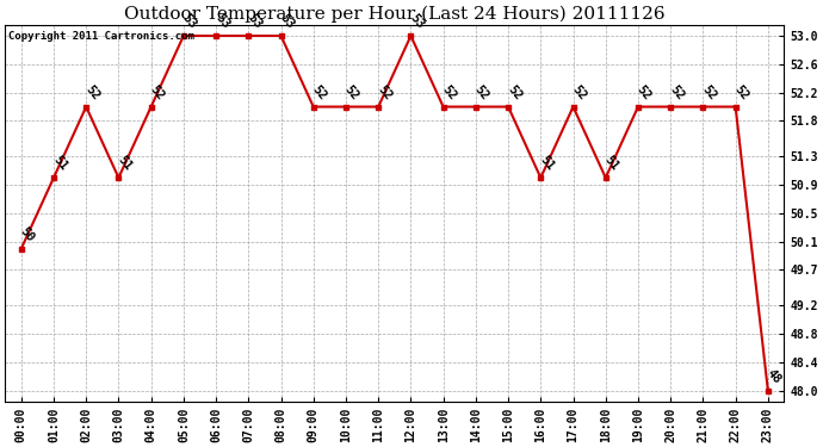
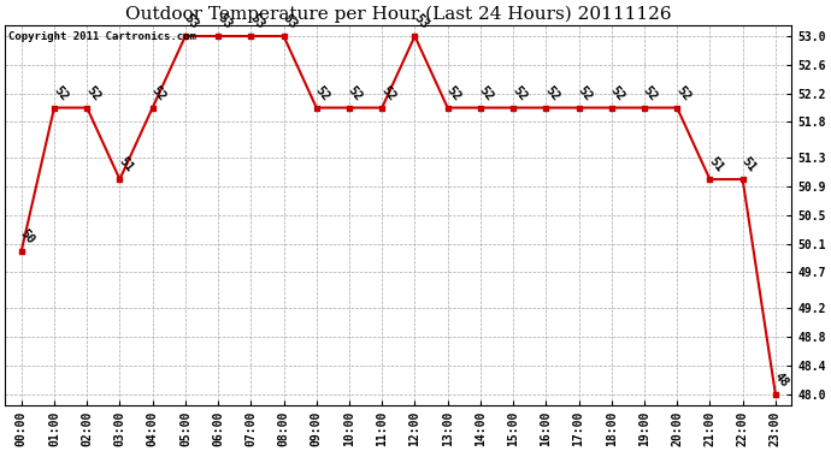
01:00: 51 -> 52
16:00: 51 -> 52
18:00: 51 -> 52
21:00: 52 -> 51
22:00: 52 -> 51
